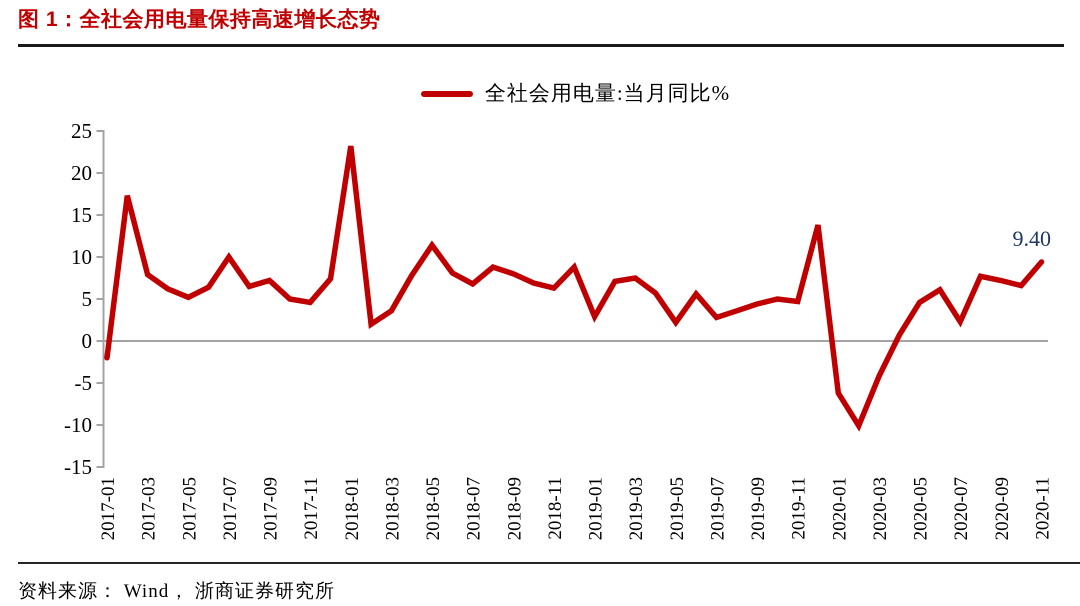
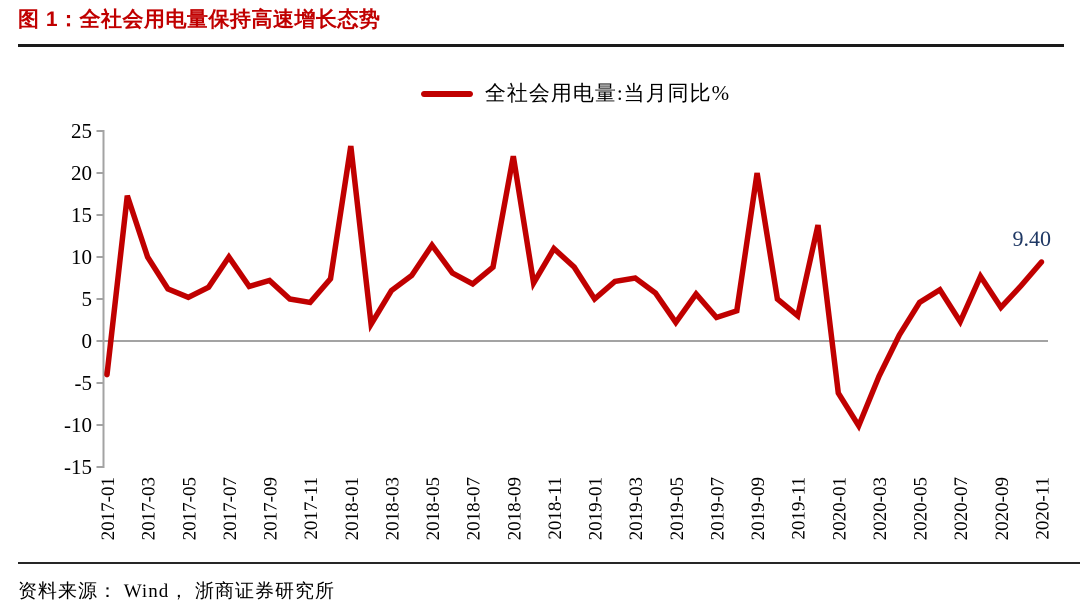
2017-01: -2 -> -4
2017-03: 8 -> 10
2018-03: 4 -> 6
2018-09: 8 -> 22
2018-11: 6 -> 11
2019-01: 3 -> 5
2019-09: 4 -> 20
2019-11: 5 -> 3
2020-09: 7 -> 4
